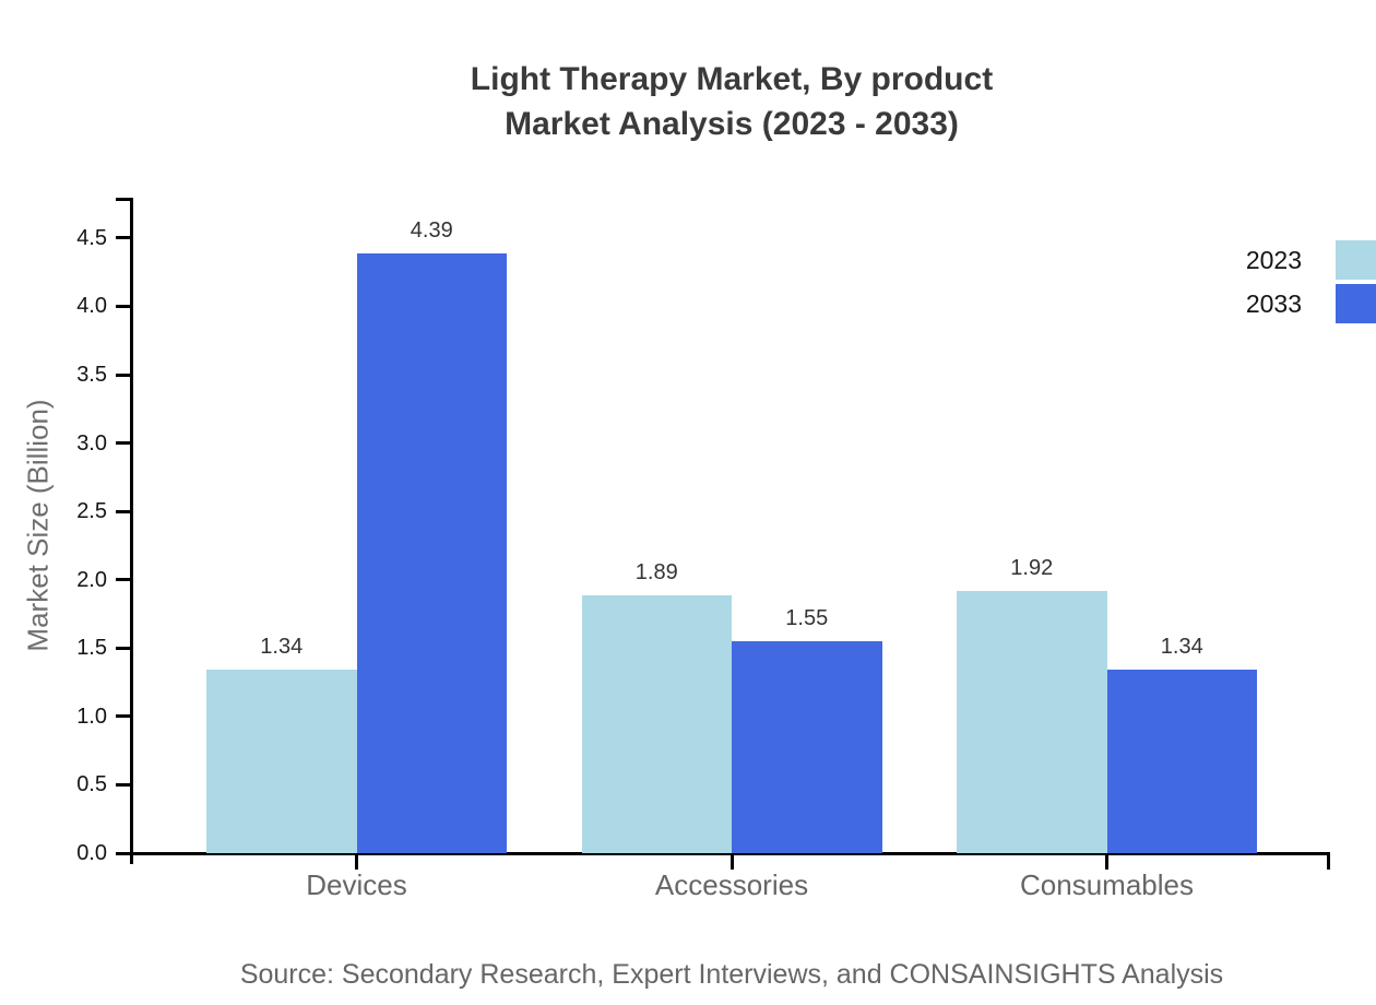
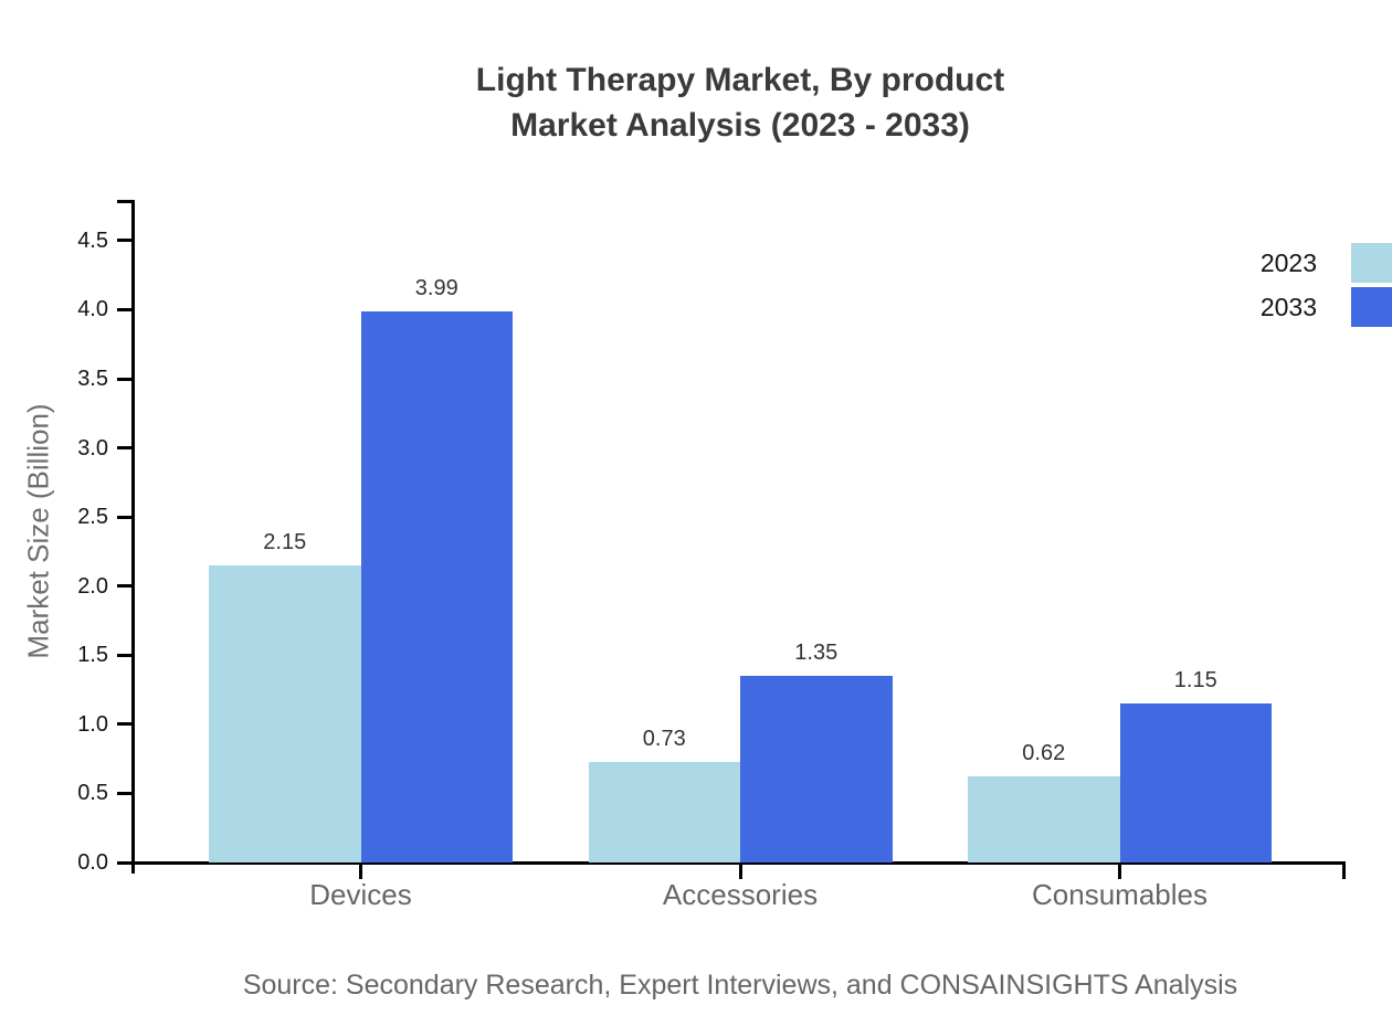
2023/Devices: 1.34 -> 2.15
2033/Devices: 4.39 -> 3.99
2023/Accessories: 1.89 -> 0.73
2033/Accessories: 1.55 -> 1.35
2023/Consumables: 1.92 -> 0.62
2033/Consumables: 1.34 -> 1.15
